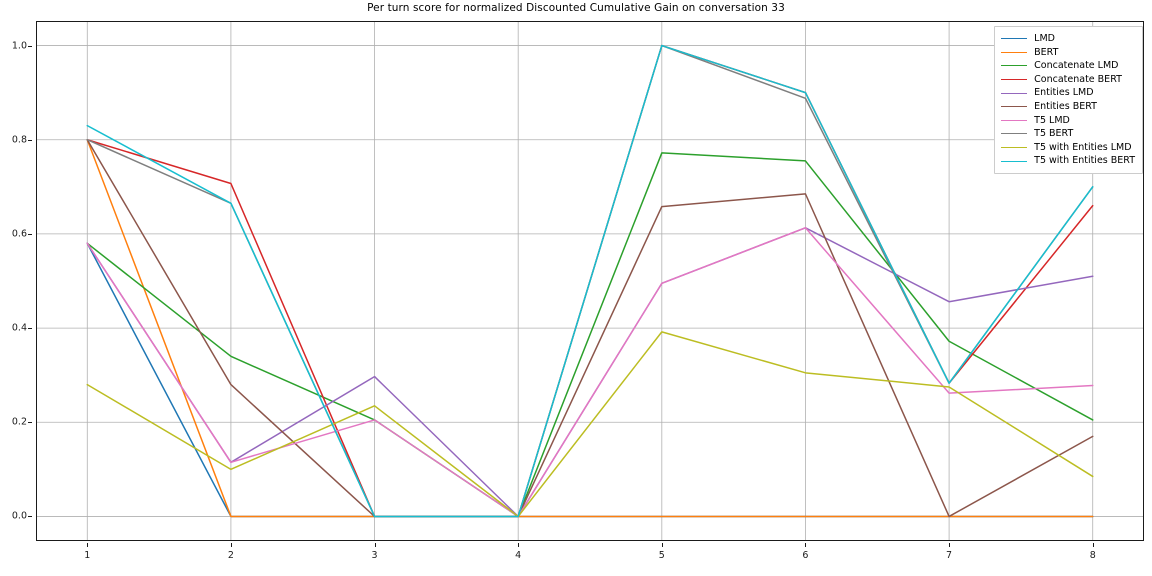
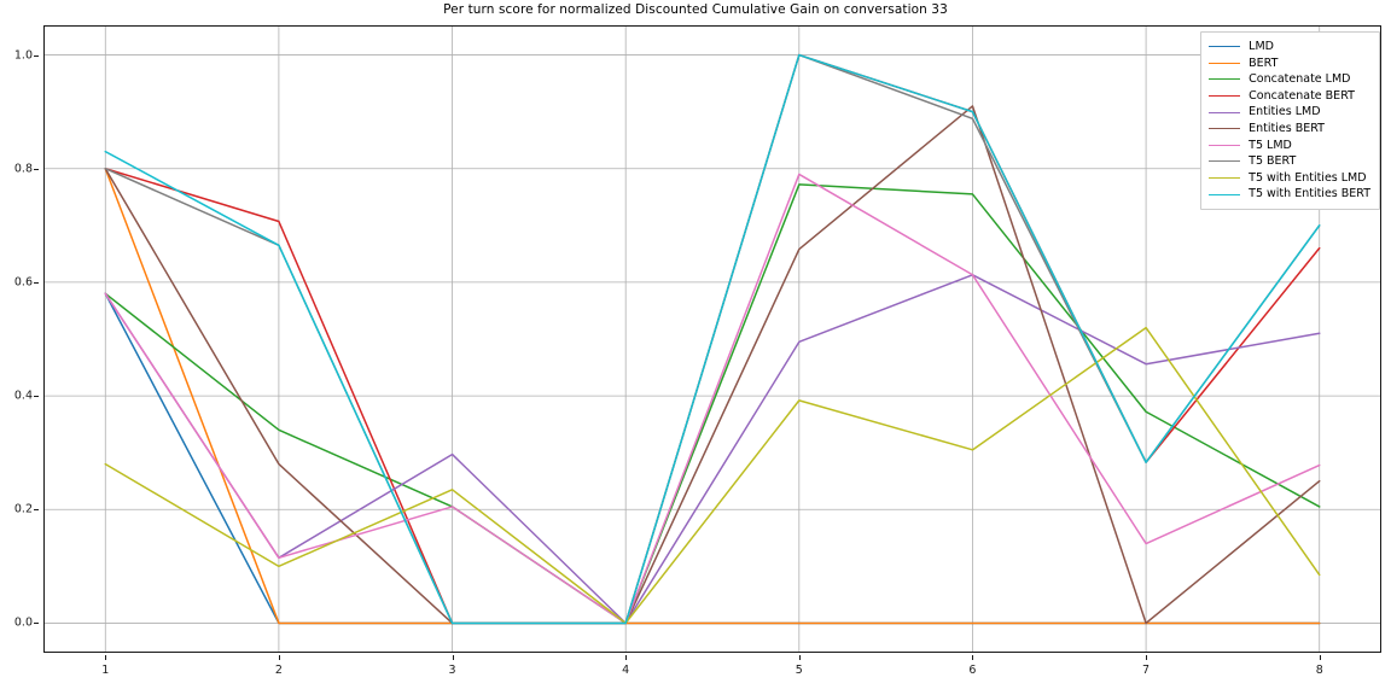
T5 LMD/5: 0.49 -> 0.79
Entities BERT/6: 0.69 -> 0.91
T5 LMD/7: 0.26 -> 0.14
T5 with Entities LMD/7: 0.28 -> 0.52
Entities BERT/8: 0.17 -> 0.25
